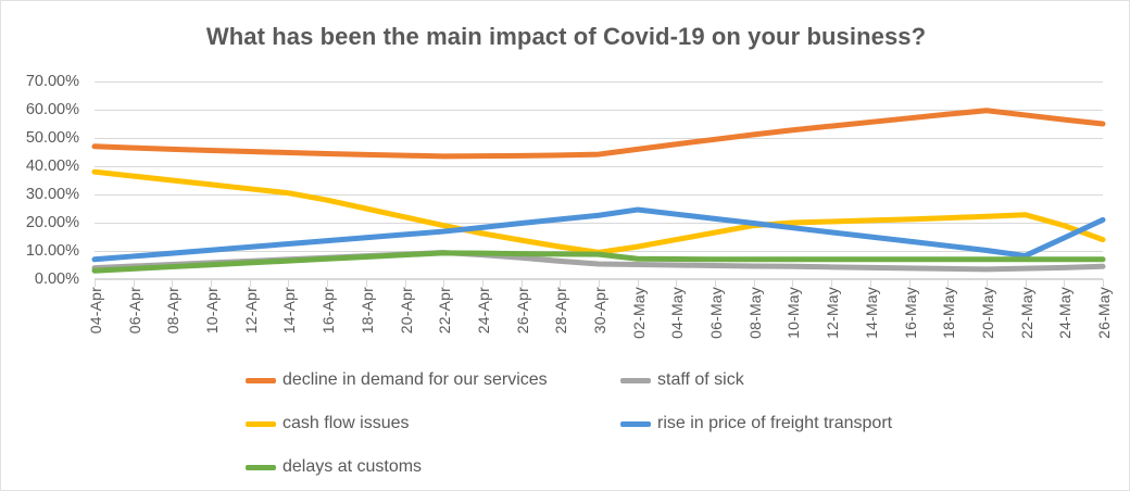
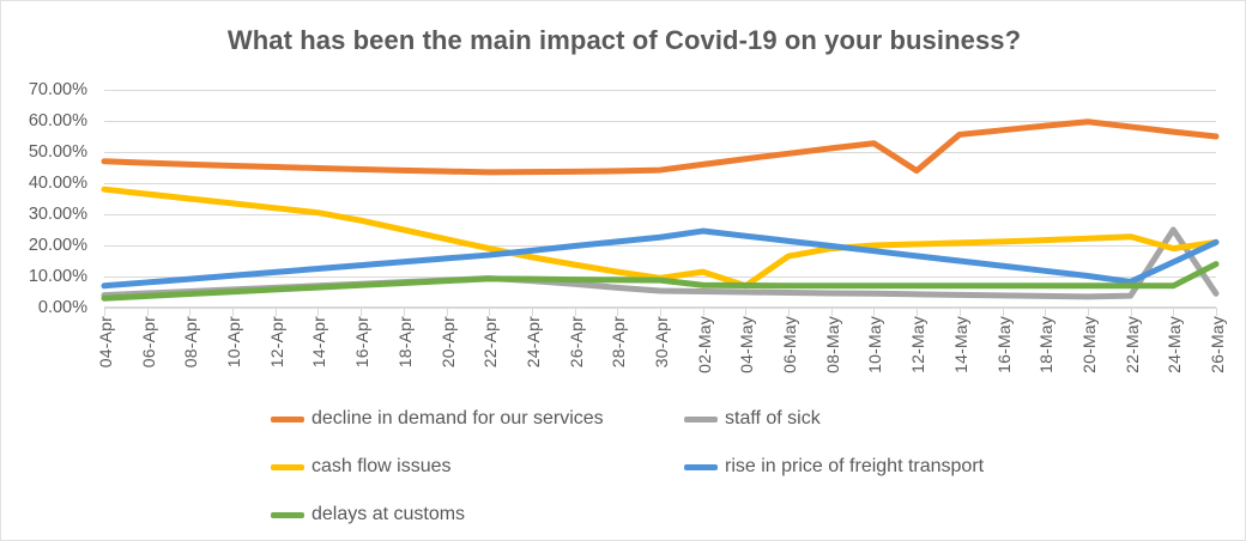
cash flow issues/04-May: 14% -> 7%
decline in demand for our services/12-May: 54% -> 44%
staff of sick/24-May: 4% -> 25%
cash flow issues/26-May: 14% -> 21%
delays at customs/26-May: 7% -> 14%
